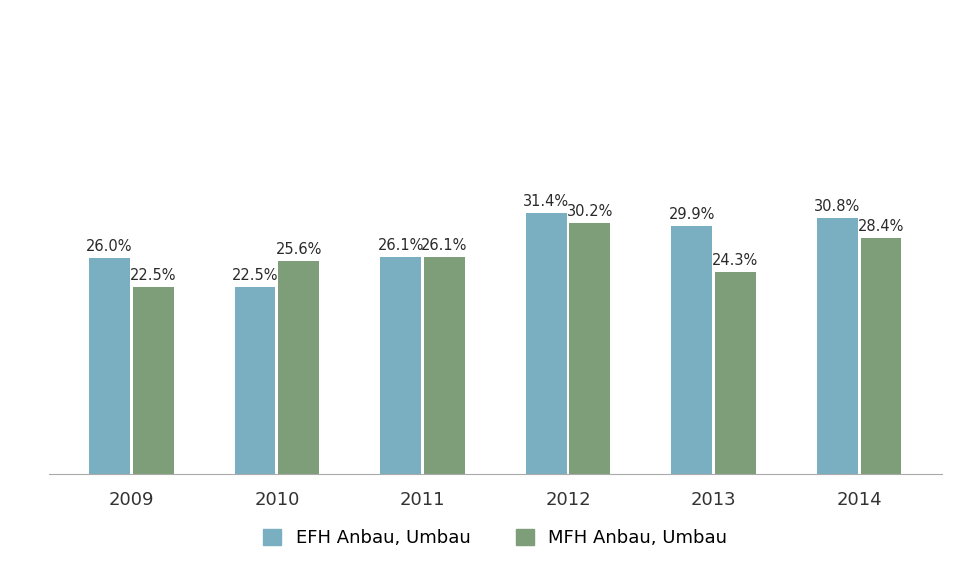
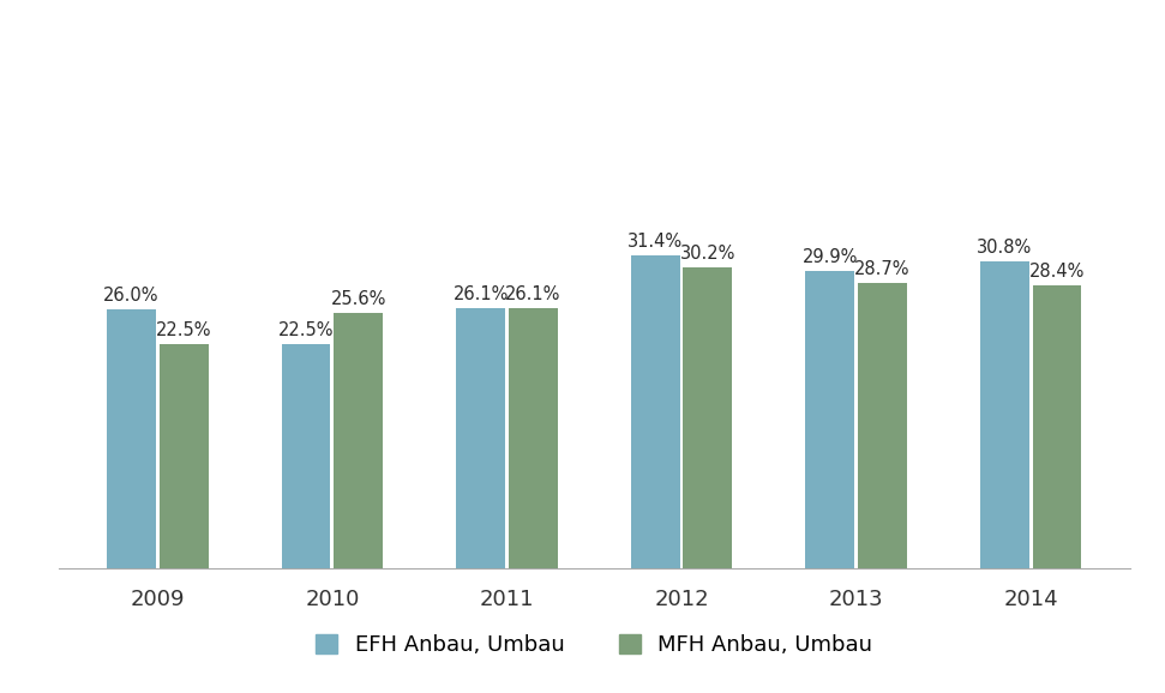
MFH Anbau, Umbau/2013: 24.3% -> 28.7%
